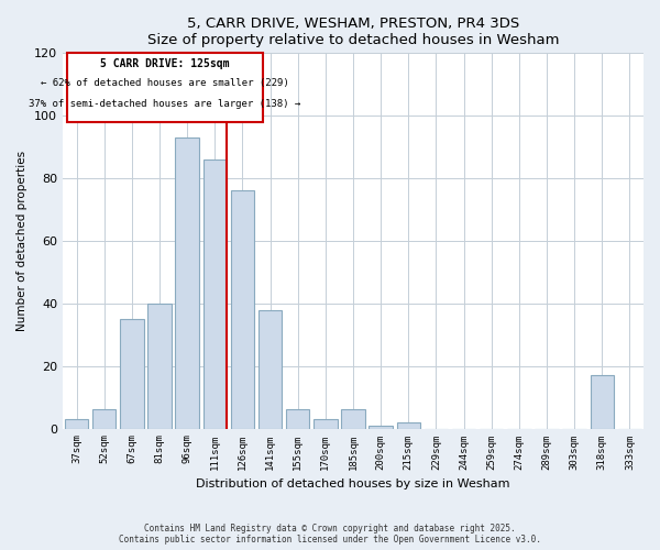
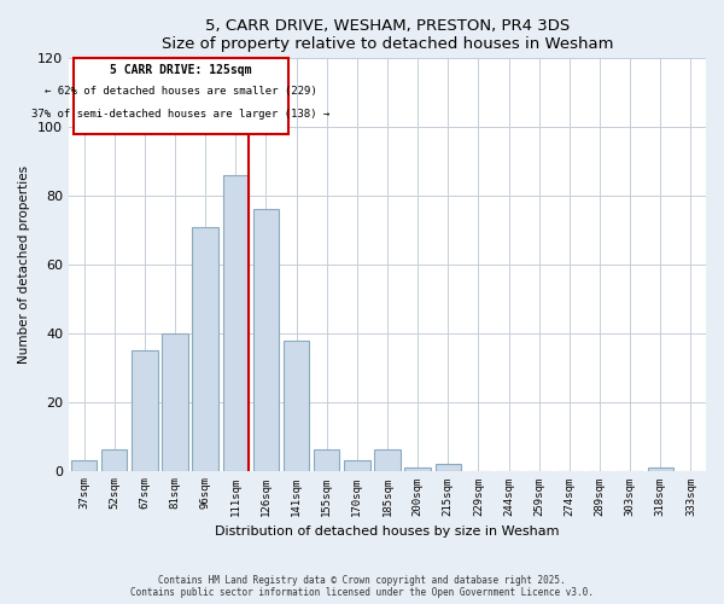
96sqm: 93 -> 71
318sqm: 17 -> 1
